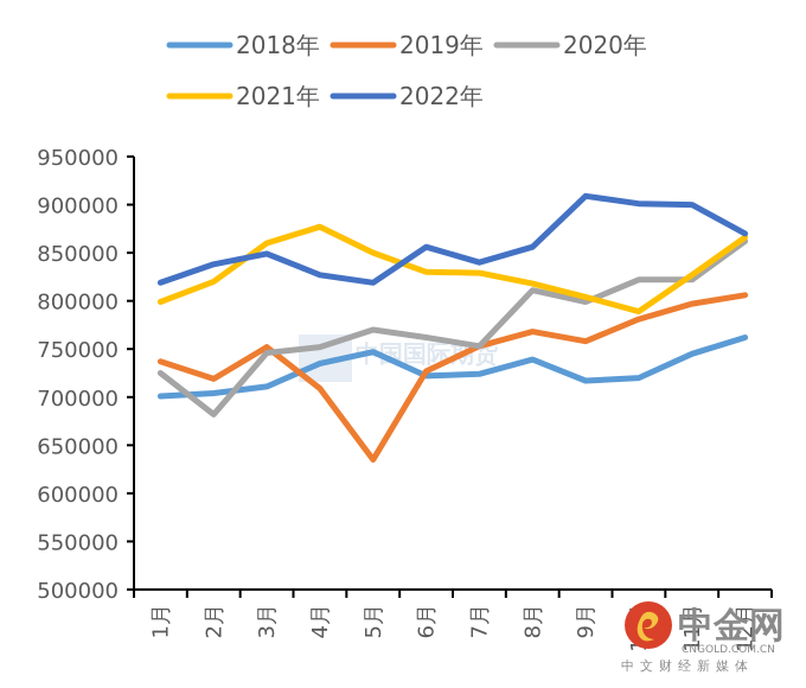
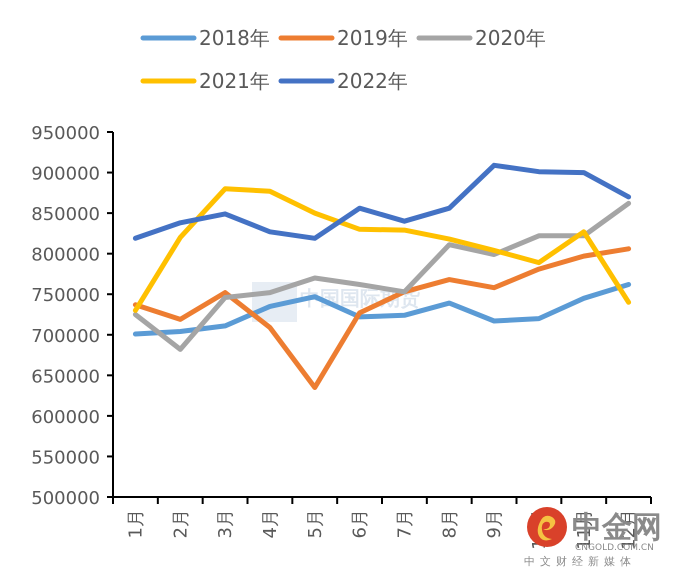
2021年/1月: 800000 -> 730000
2021年/3月: 860000 -> 880000
2021年/12月: 870000 -> 740000
